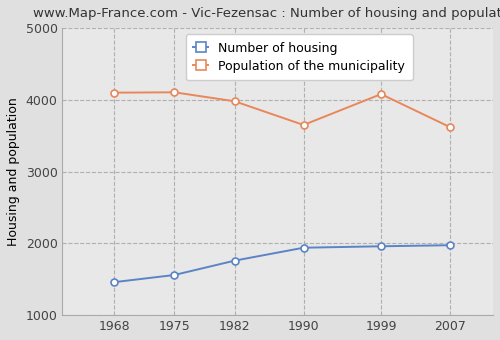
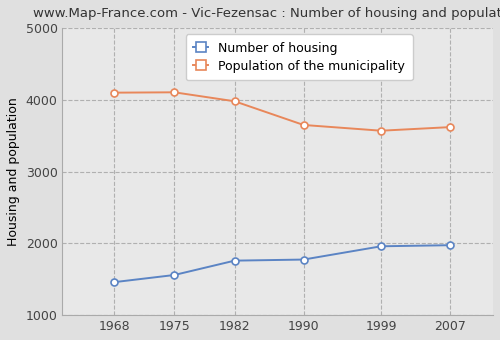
Number of housing/1990: 1940 -> 1780
Population of the municipality/1999: 4080 -> 3570
